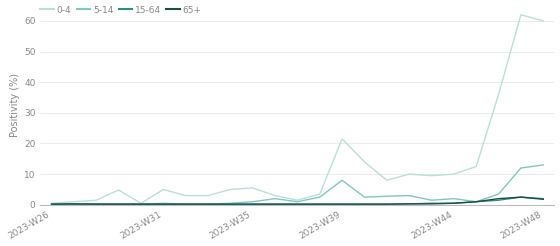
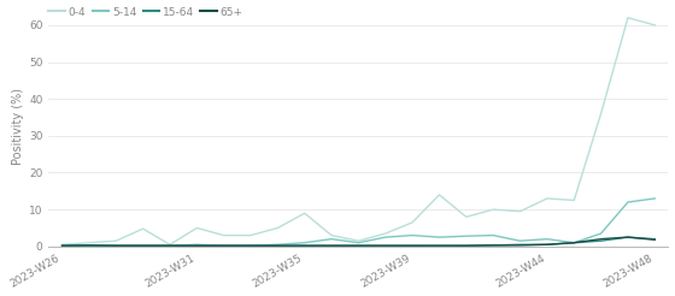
0-4/2023-W35: 5.5 -> 9.0
0-4/2023-W39: 21.5 -> 6.5
5-14/2023-W39: 8.0 -> 3.0
0-4/2023-W44: 10.0 -> 13.0
